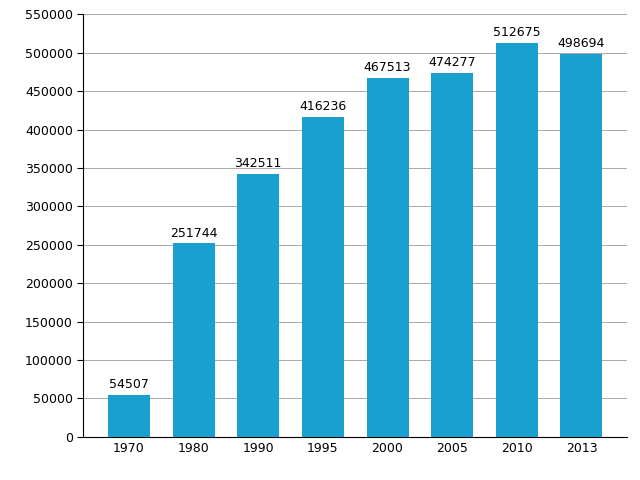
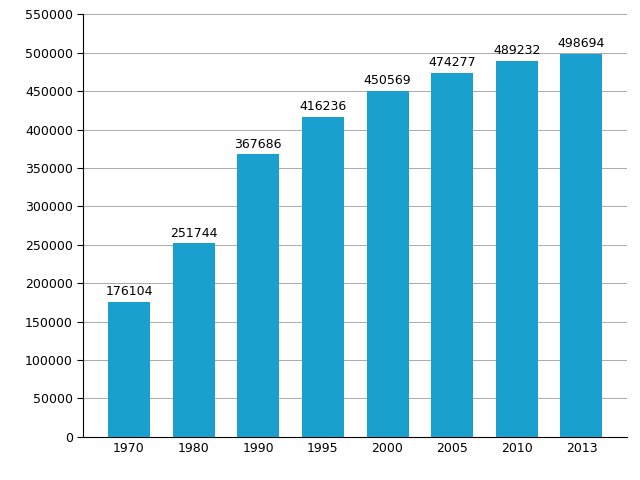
1970: 54507 -> 176104
1990: 342511 -> 367686
2000: 467513 -> 450569
2010: 512675 -> 489232
